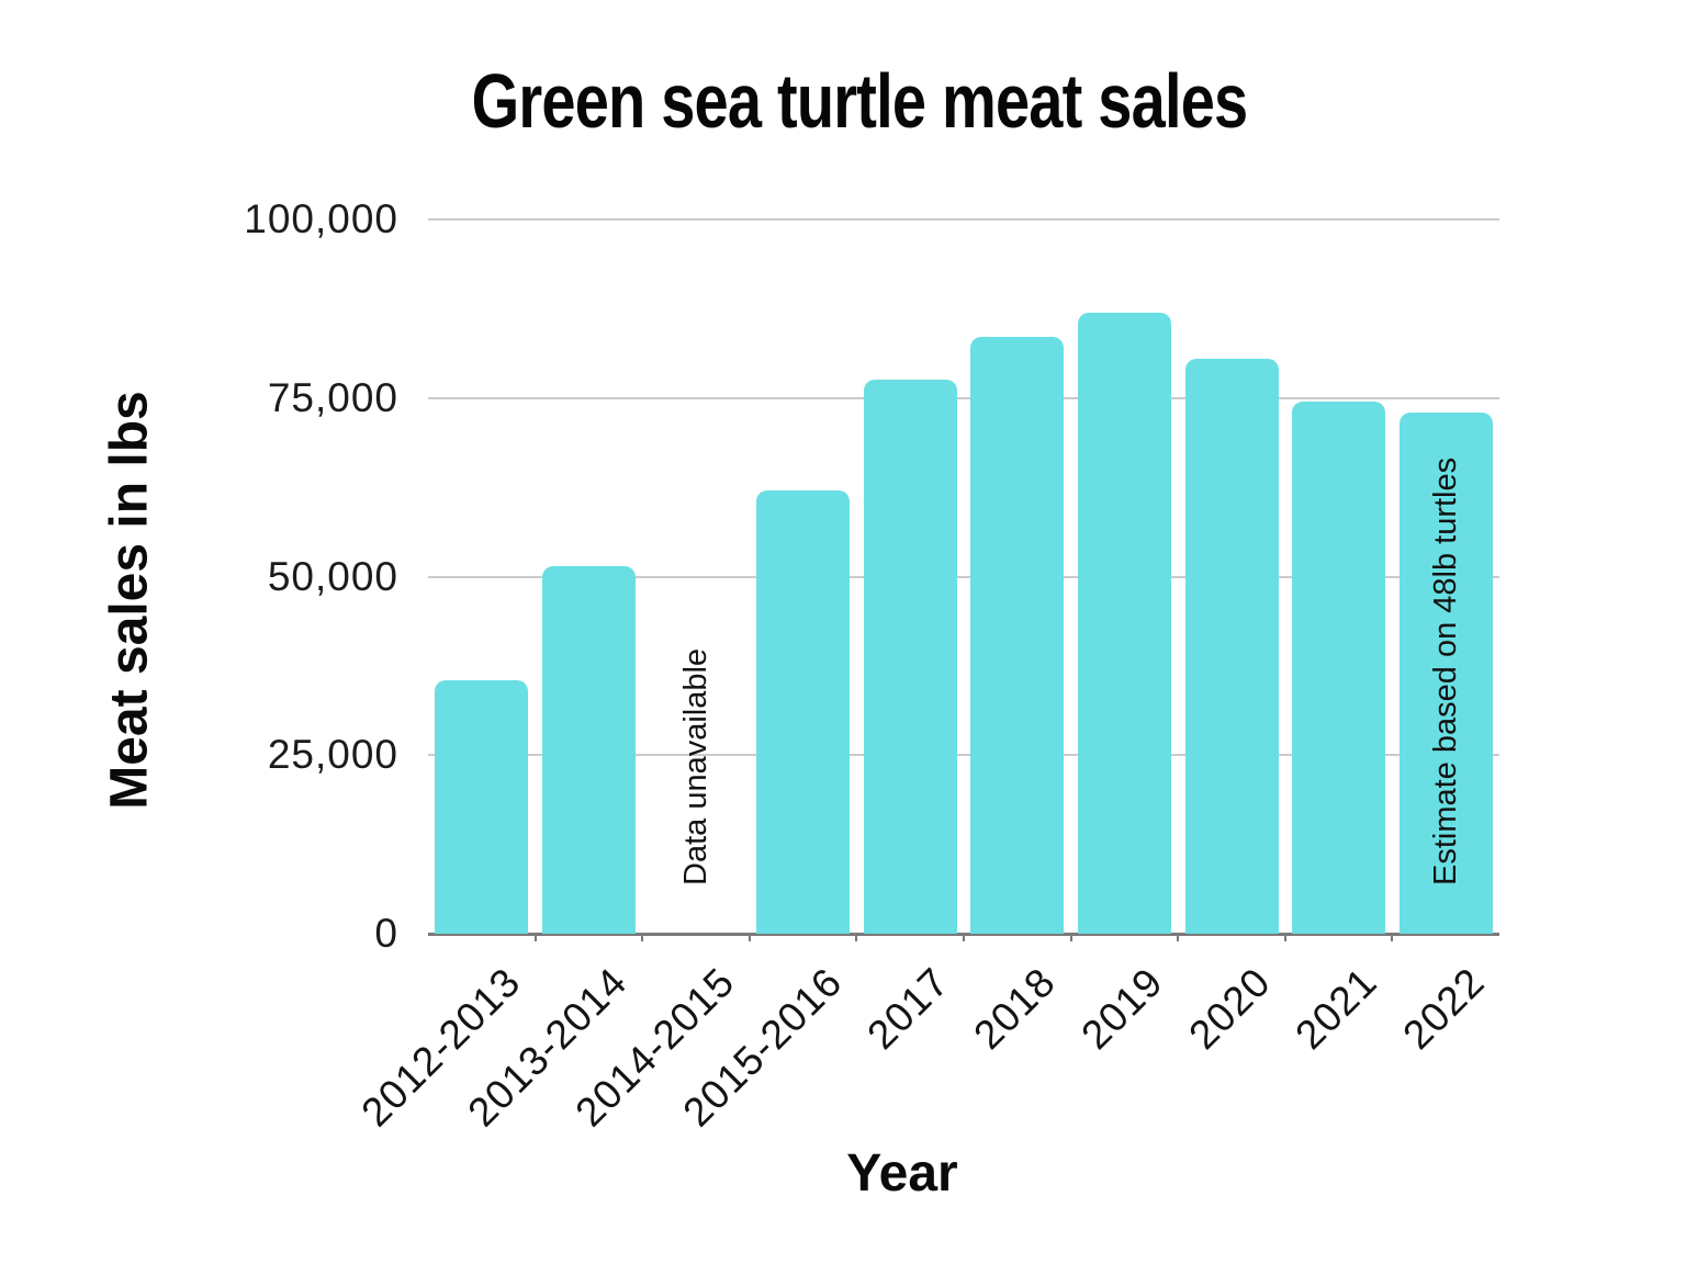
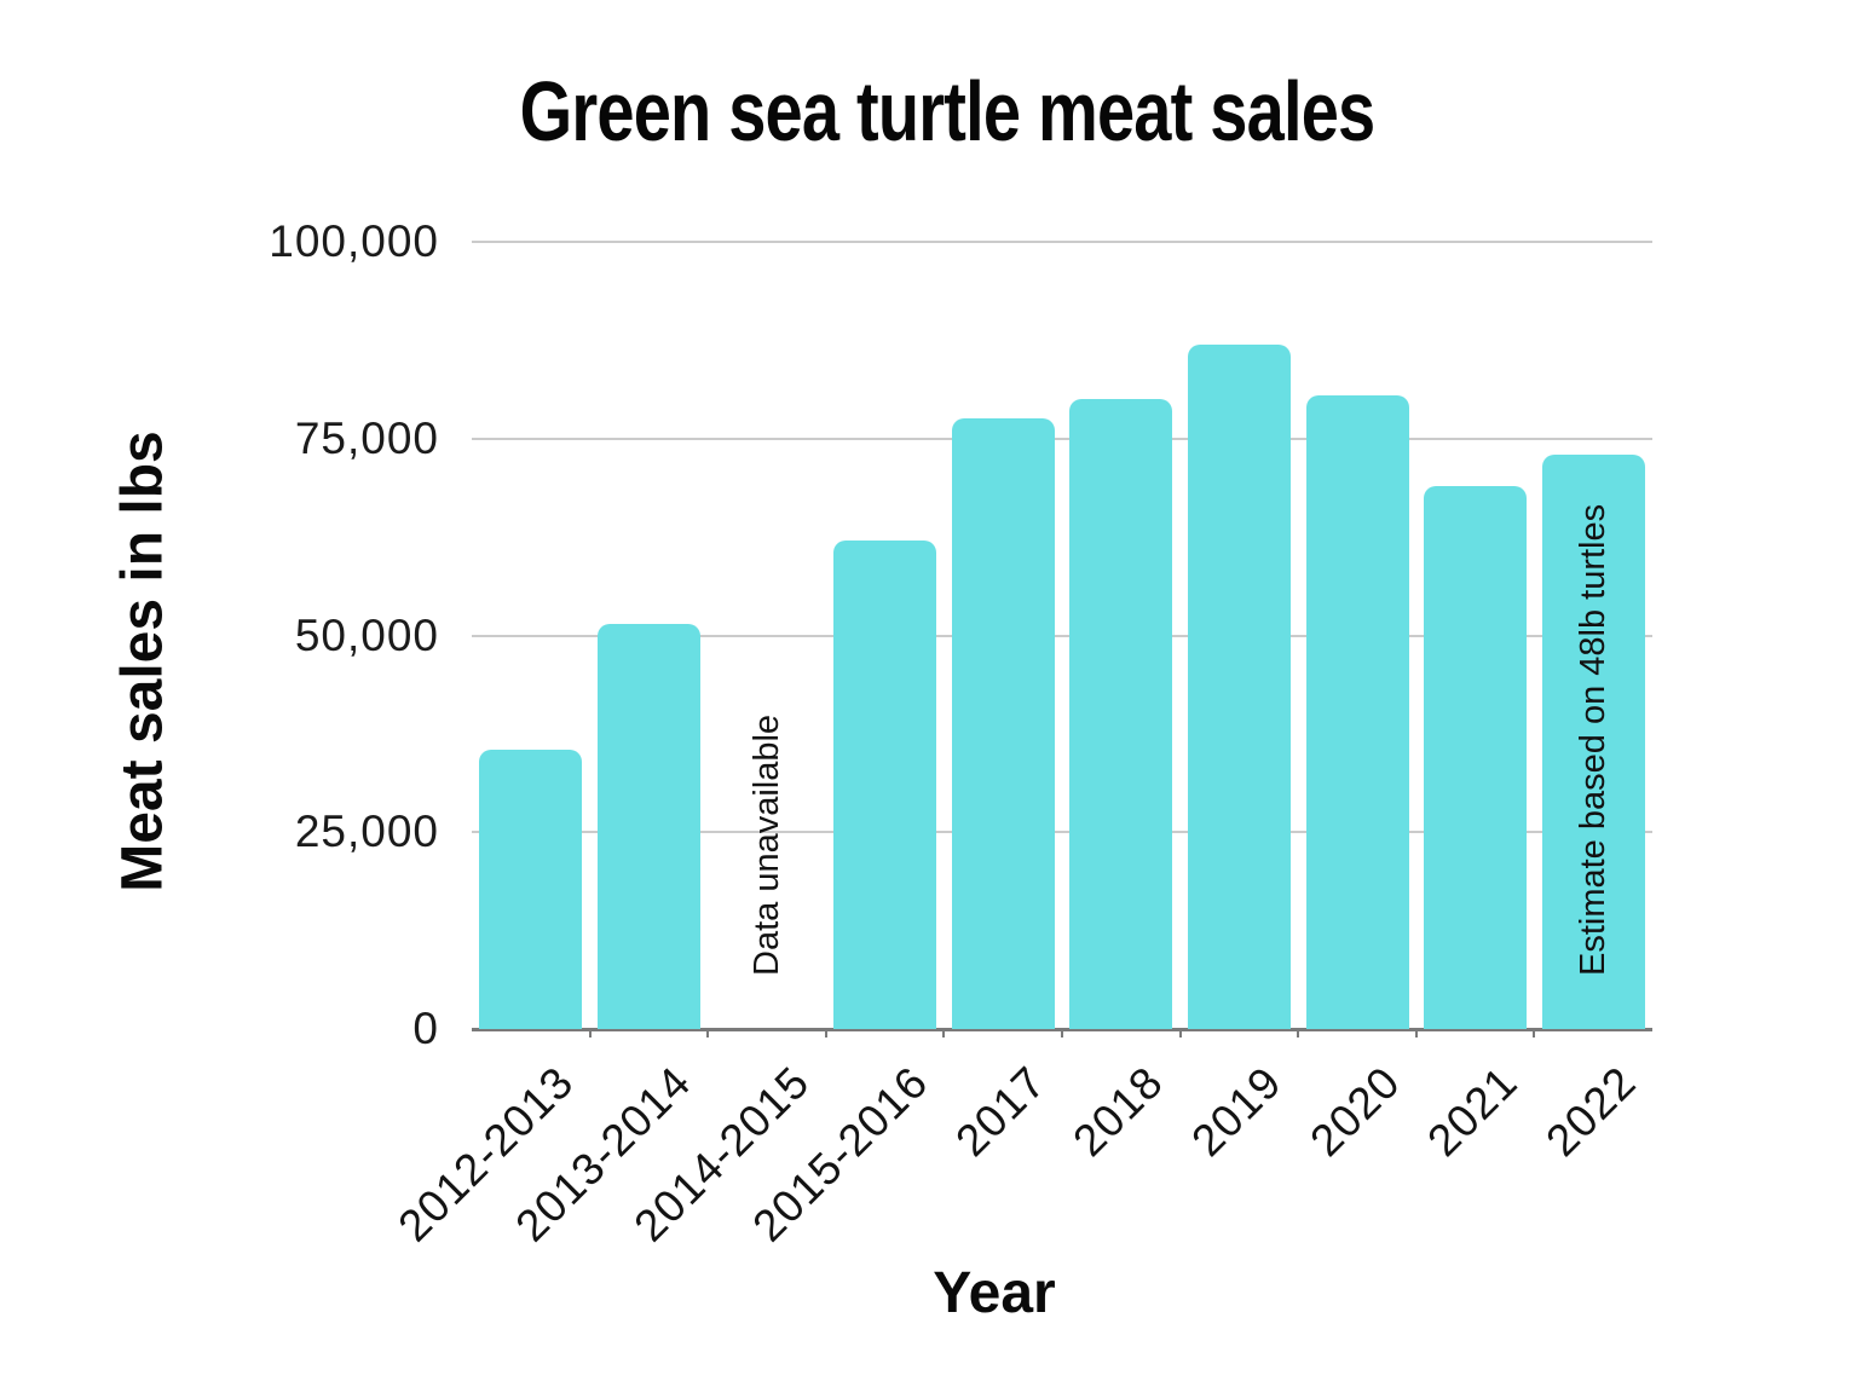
2018: 84000 -> 80000
2021: 74000 -> 69000
